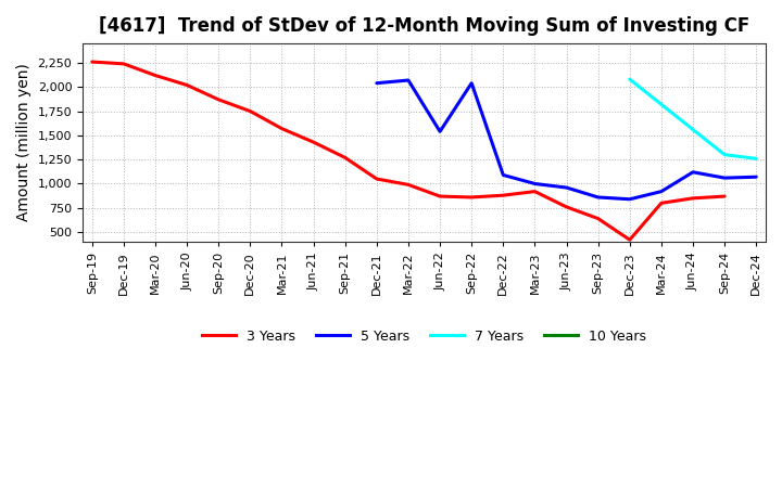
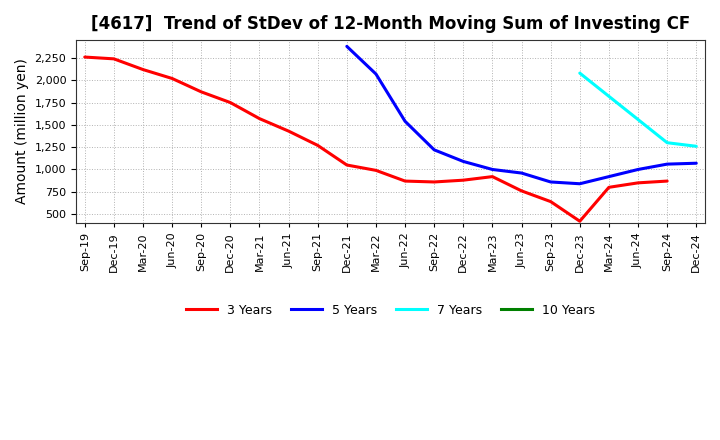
5 Years/Dec-21: 2,040 -> 2,380
5 Years/Sep-22: 2,040 -> 1,220
5 Years/Jun-24: 1,120 -> 1,000
